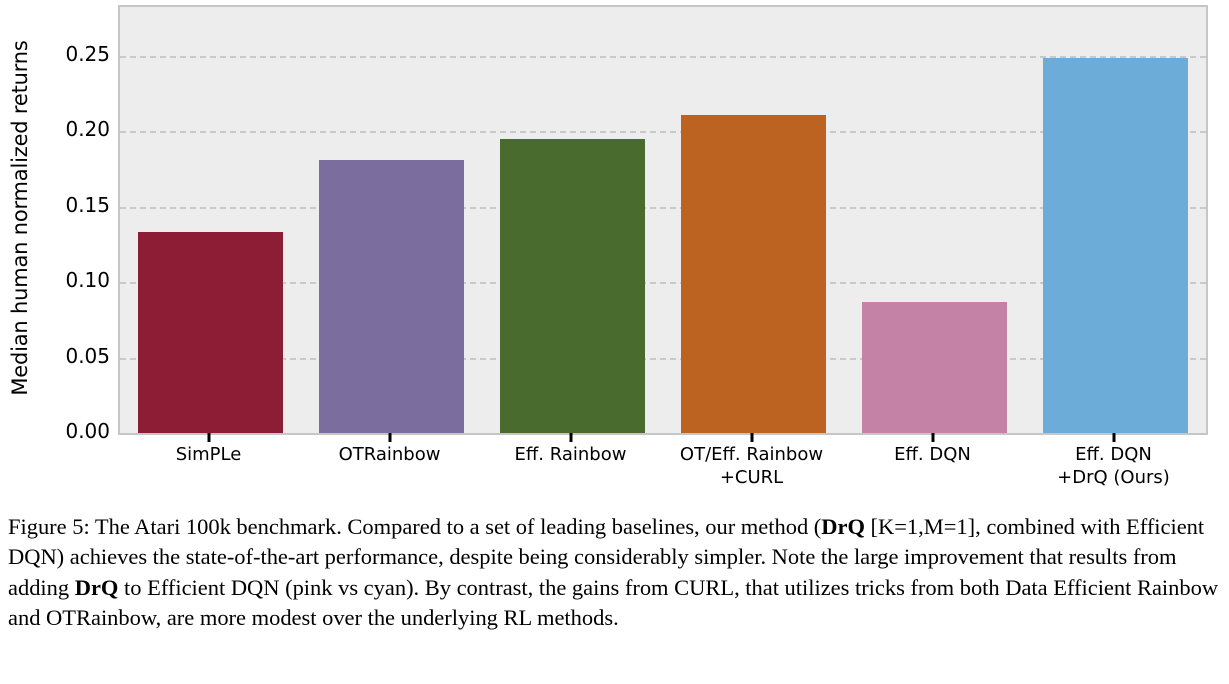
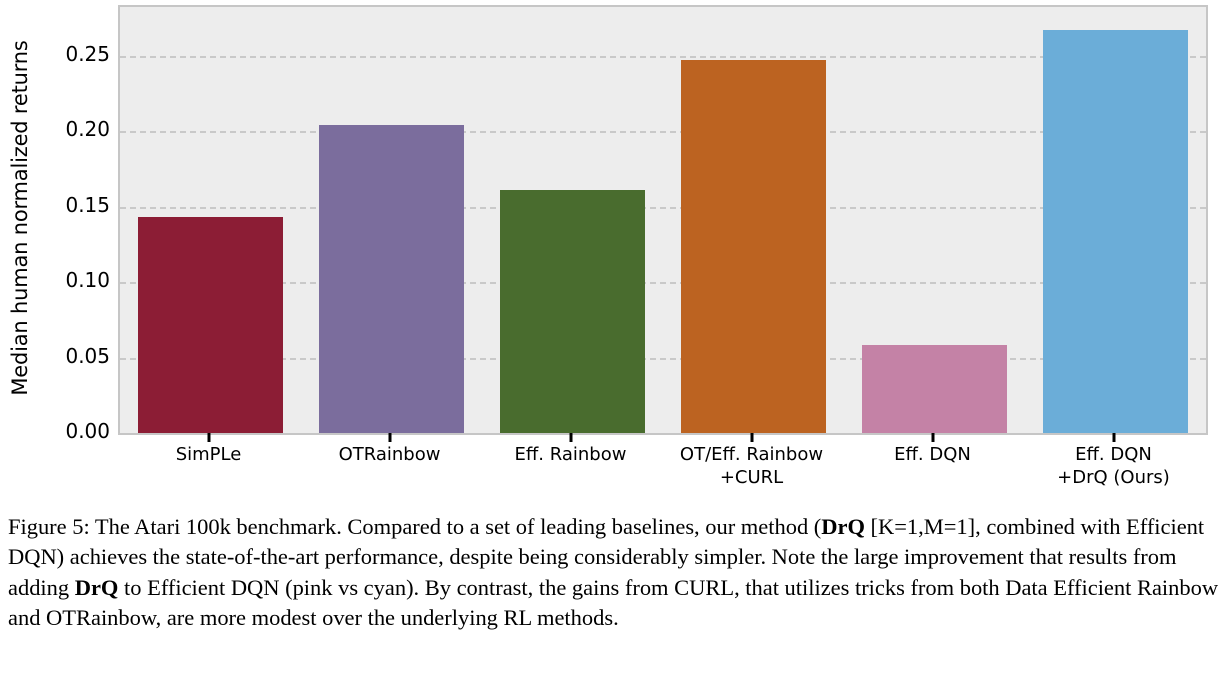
SimPLe: 0.133 -> 0.143
OTRainbow: 0.181 -> 0.204
Eff. Rainbow: 0.195 -> 0.161
OT/Eff. Rainbow +CURL: 0.211 -> 0.247
Eff. DQN: 0.087 -> 0.059
Eff. DQN +DrQ (Ours): 0.249 -> 0.268
